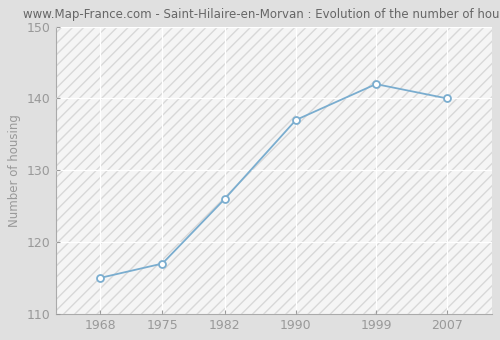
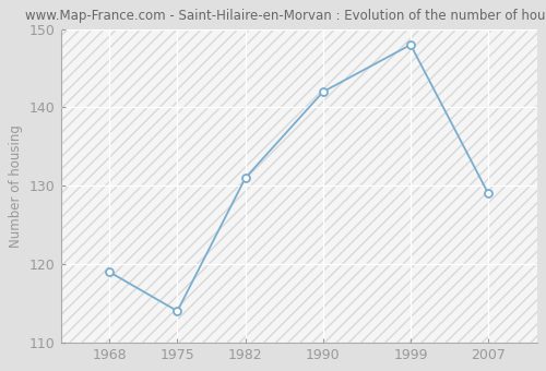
1968: 115 -> 119
1975: 117 -> 114
1982: 126 -> 131
1990: 137 -> 142
1999: 142 -> 148
2007: 140 -> 129
